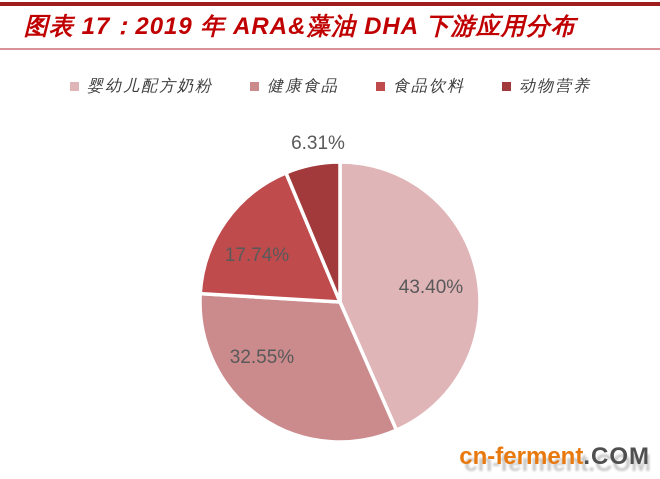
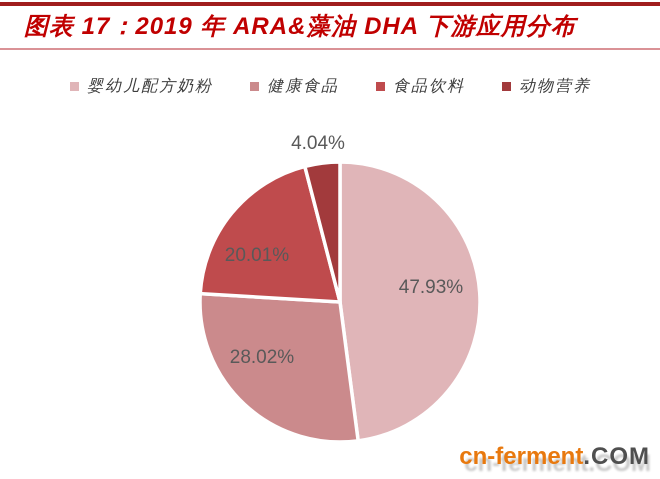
婴幼儿配方奶粉: 43.40% -> 47.93%
健康食品: 32.55% -> 28.02%
食品饮料: 17.74% -> 20.01%
动物营养: 6.31% -> 4.04%
